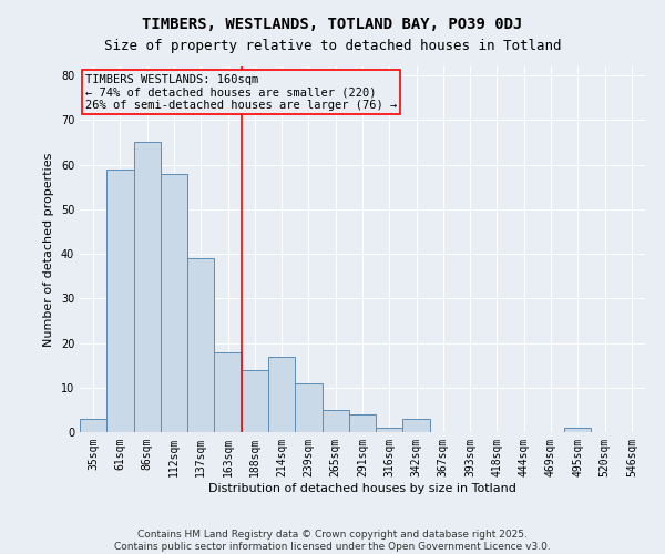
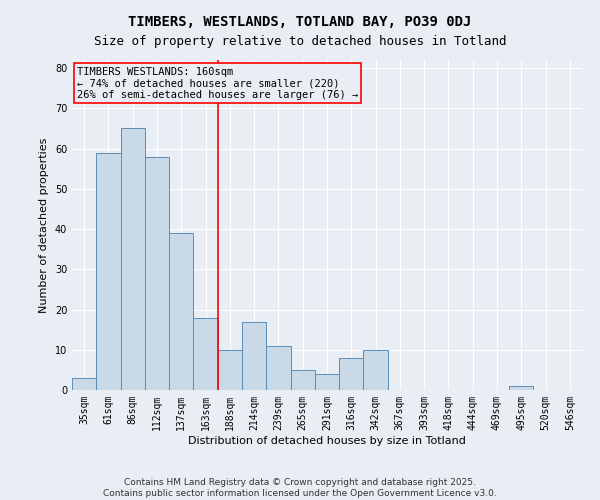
188sqm: 14 -> 10
316sqm: 1 -> 8
342sqm: 3 -> 10
